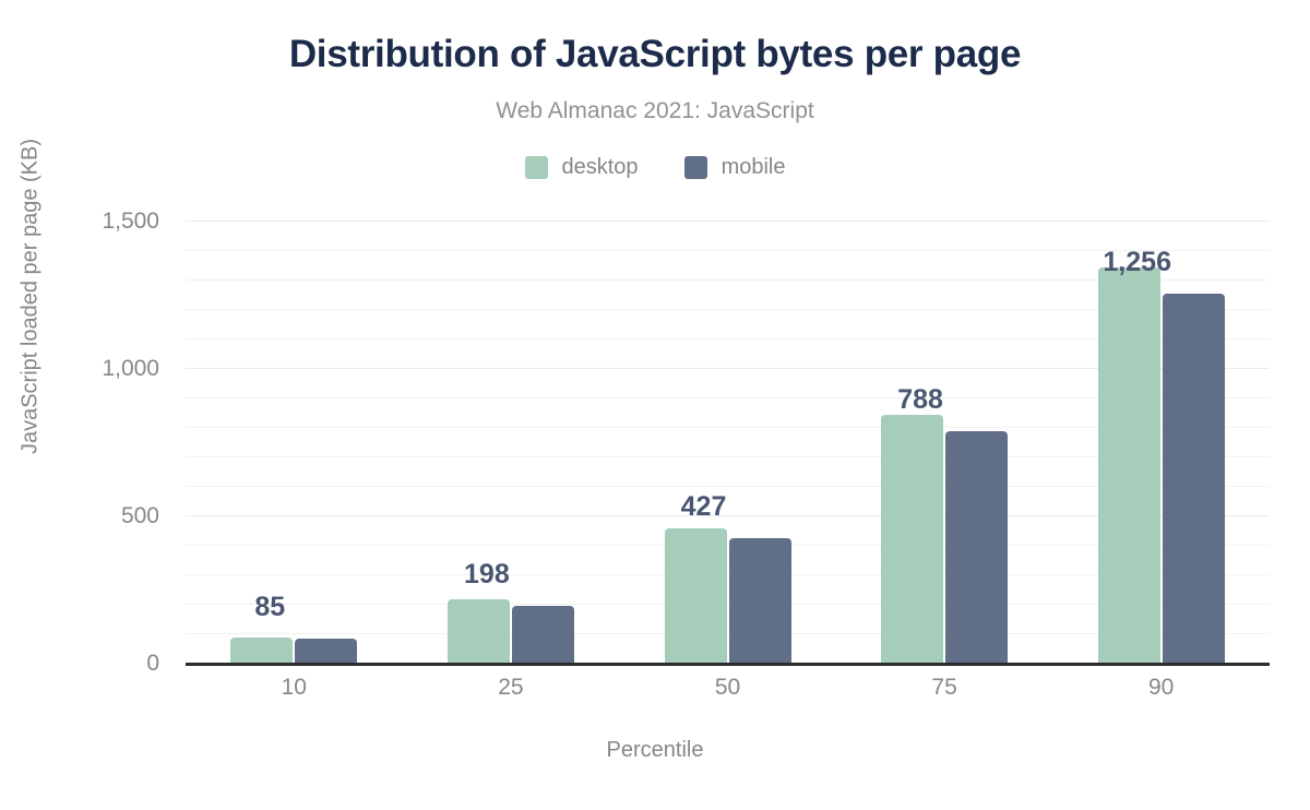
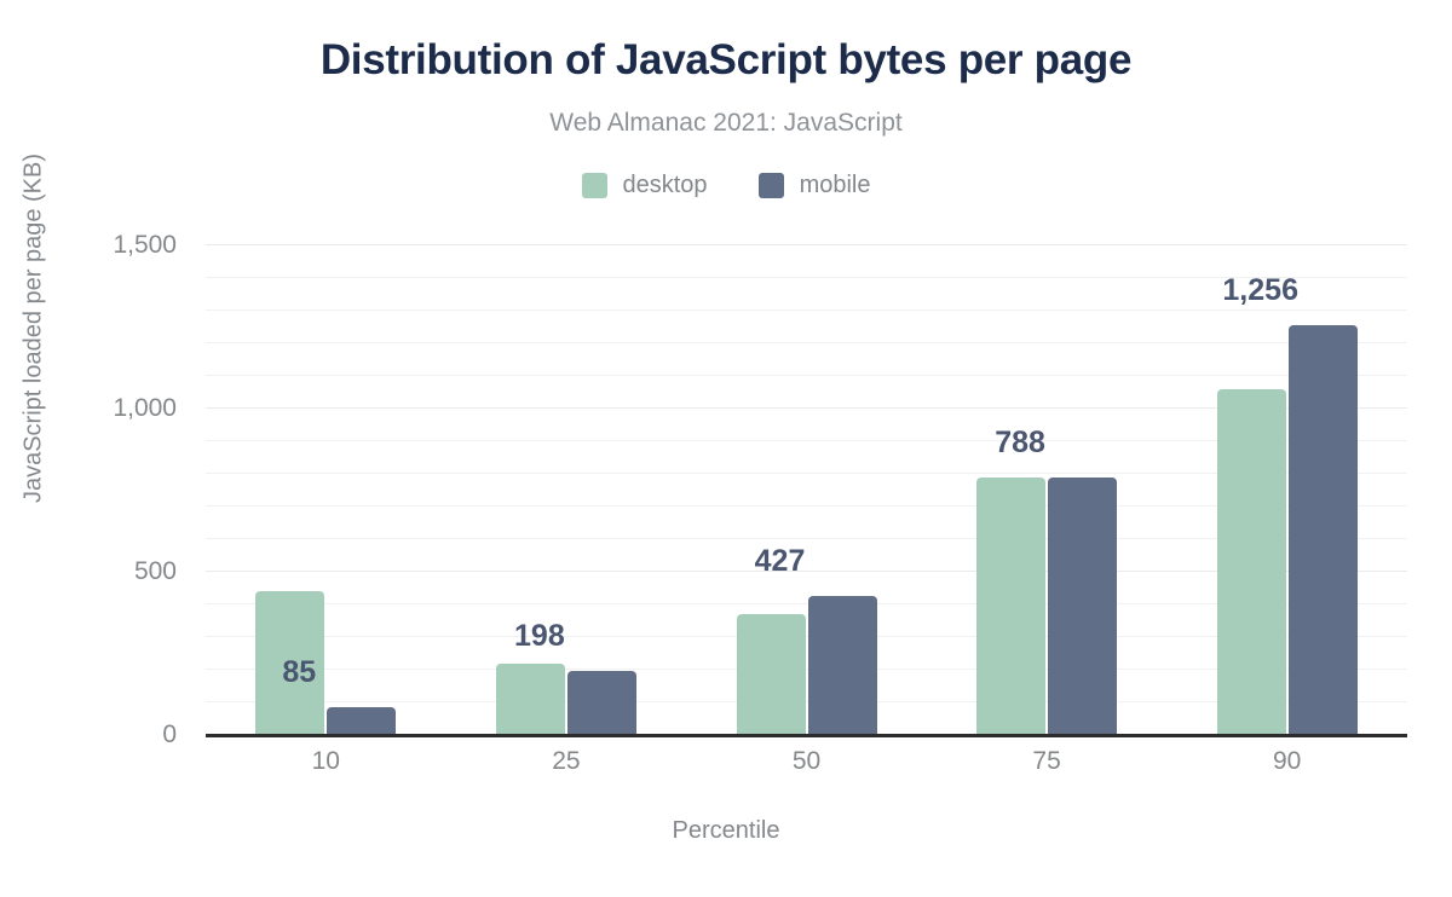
desktop/10: 90 -> 440
desktop/50: 460 -> 370
desktop/75: 840 -> 790
desktop/90: 1340 -> 1060
